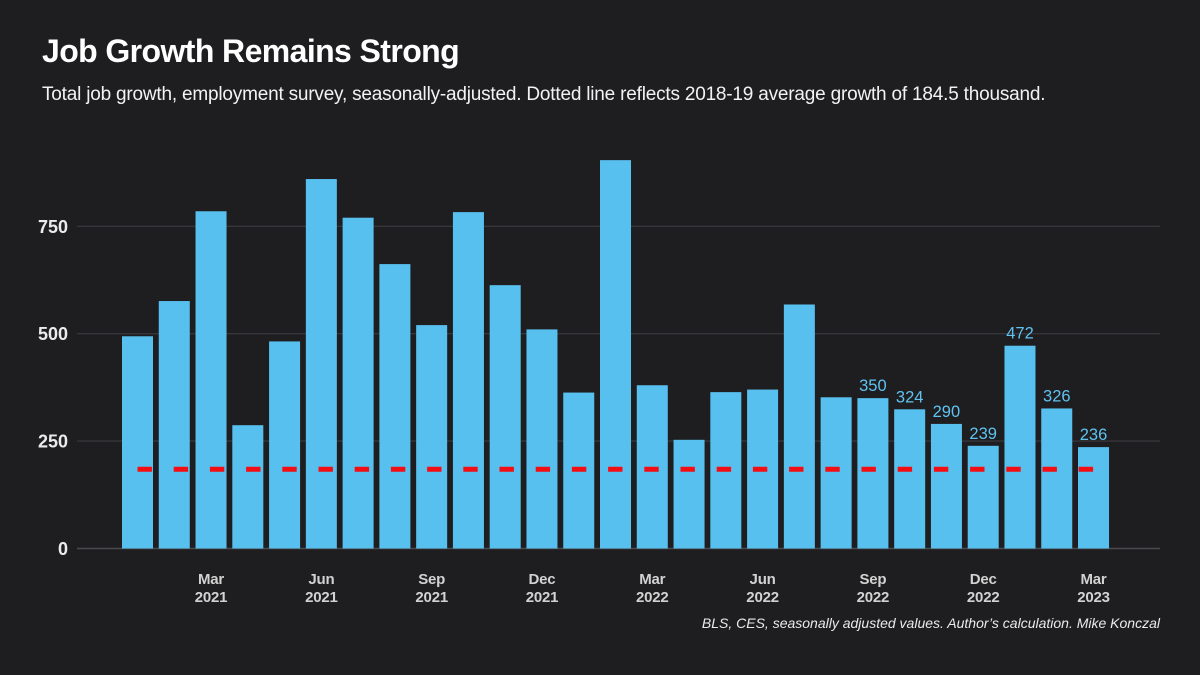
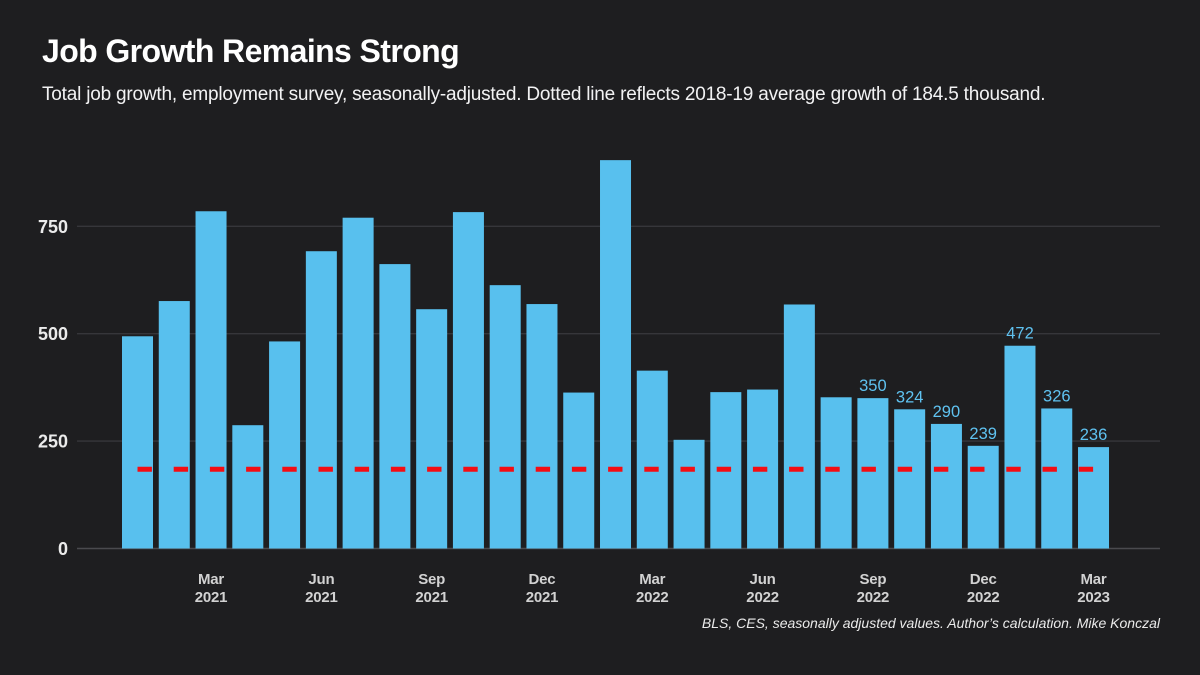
Jun 2021: 860 -> 690
Sep 2021: 520 -> 560
Dec 2021: 510 -> 570
Mar 2022: 380 -> 410
